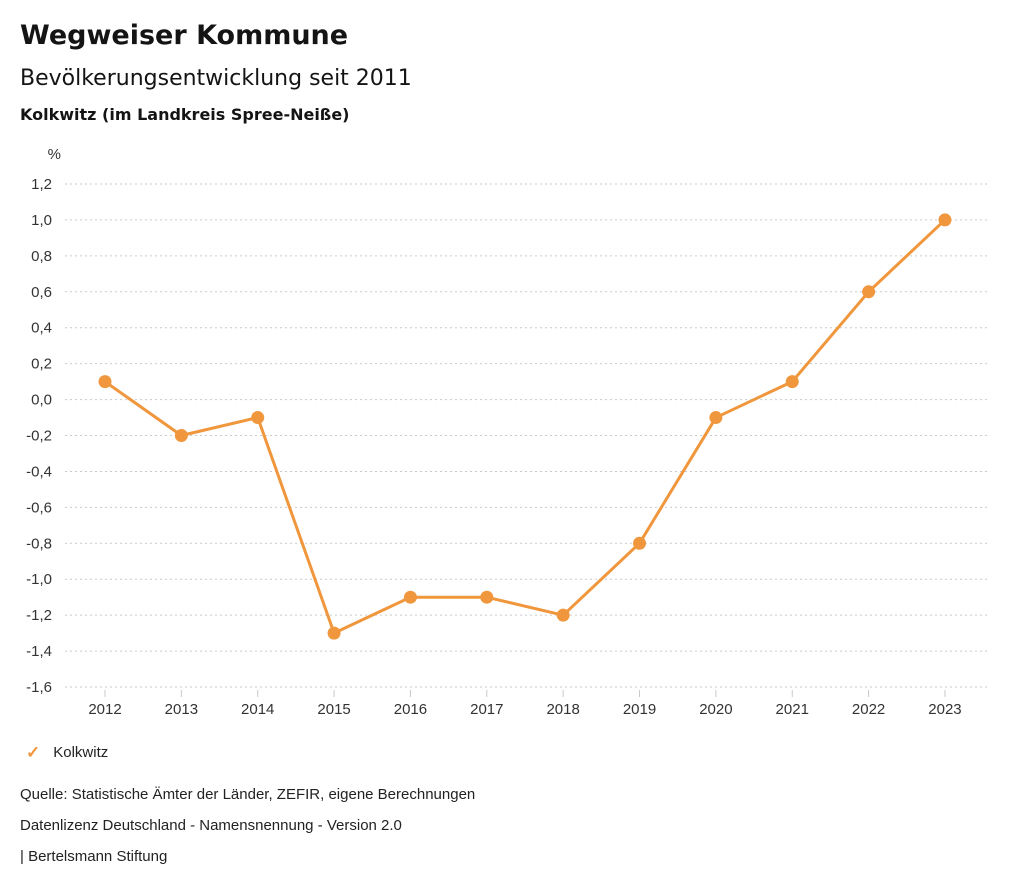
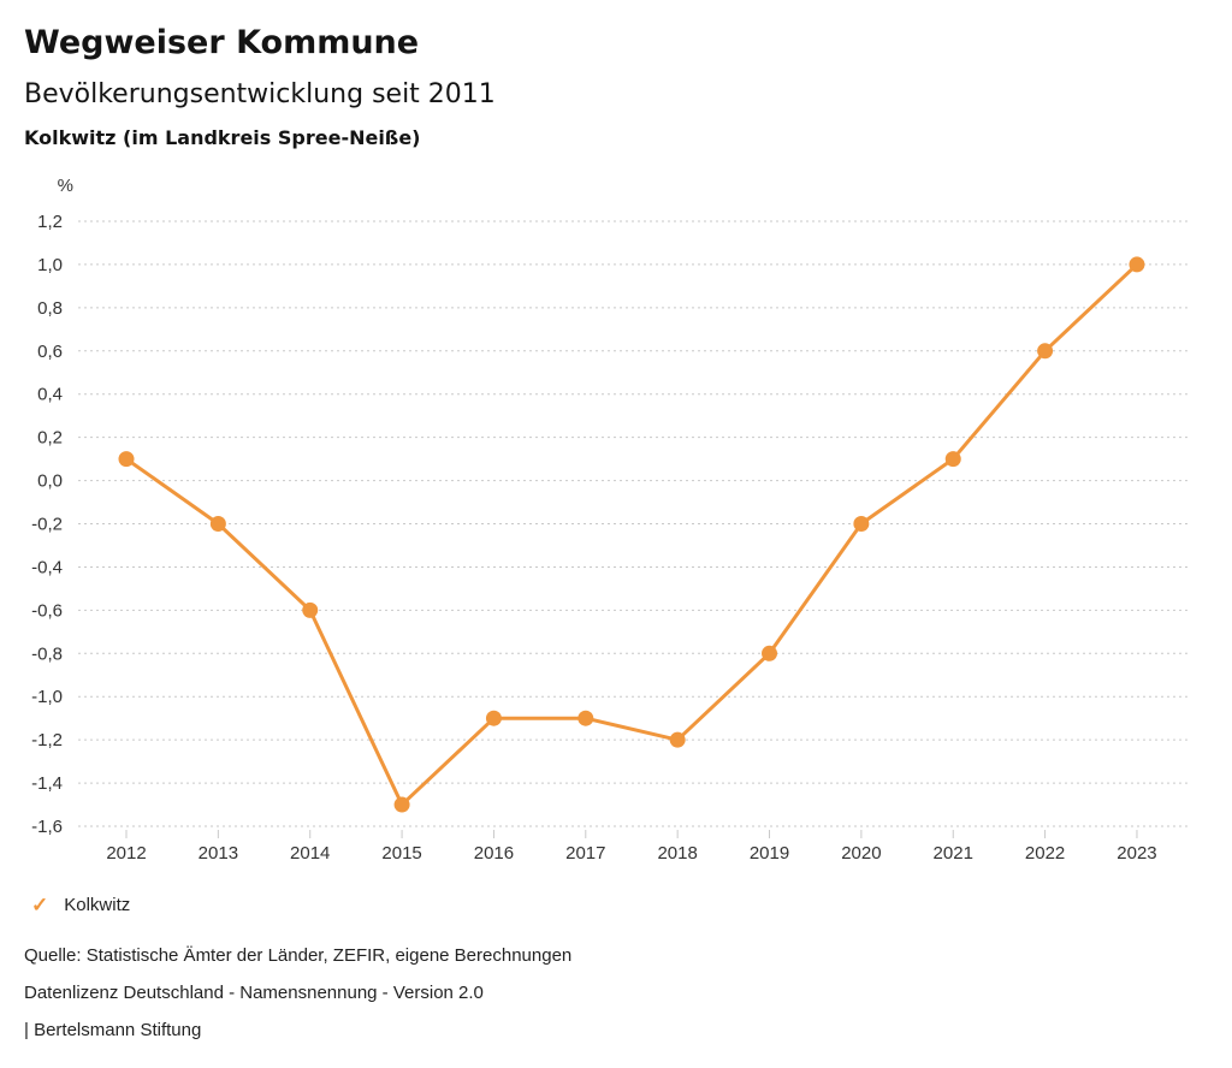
2014: -0,1 -> -0,6
2015: -1,3 -> -1,5
2020: -0,1 -> -0,2
